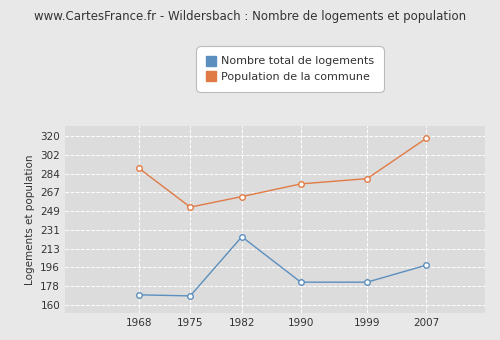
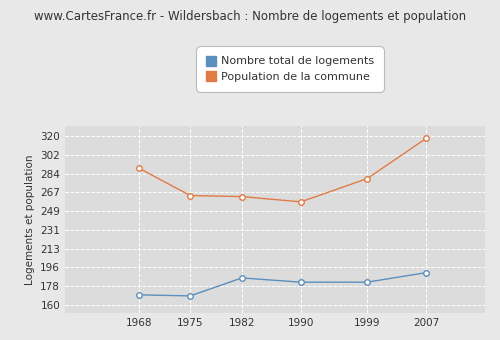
Population de la commune/1975: 253 -> 264
Nombre total de logements/1982: 225 -> 186
Population de la commune/1990: 275 -> 258
Nombre total de logements/2007: 198 -> 191
